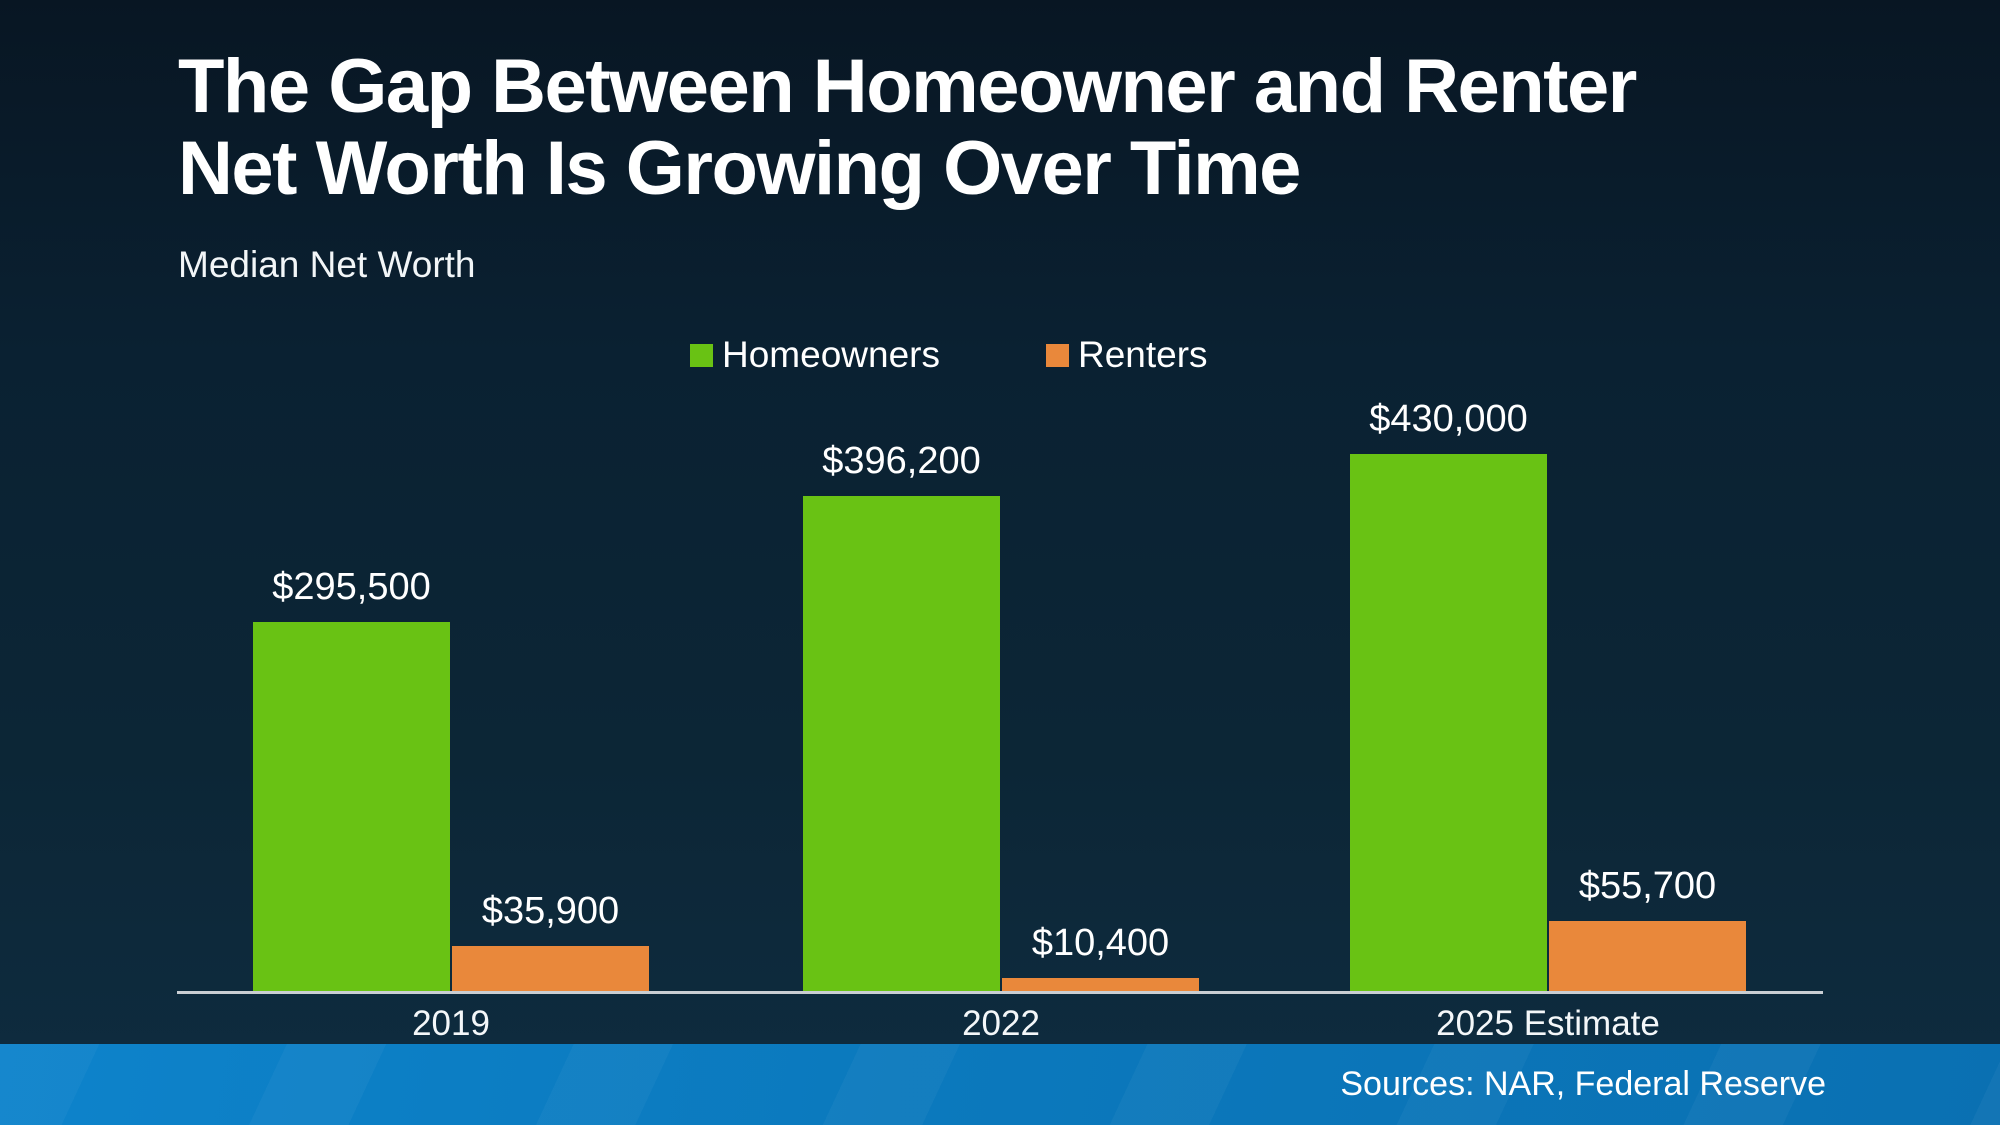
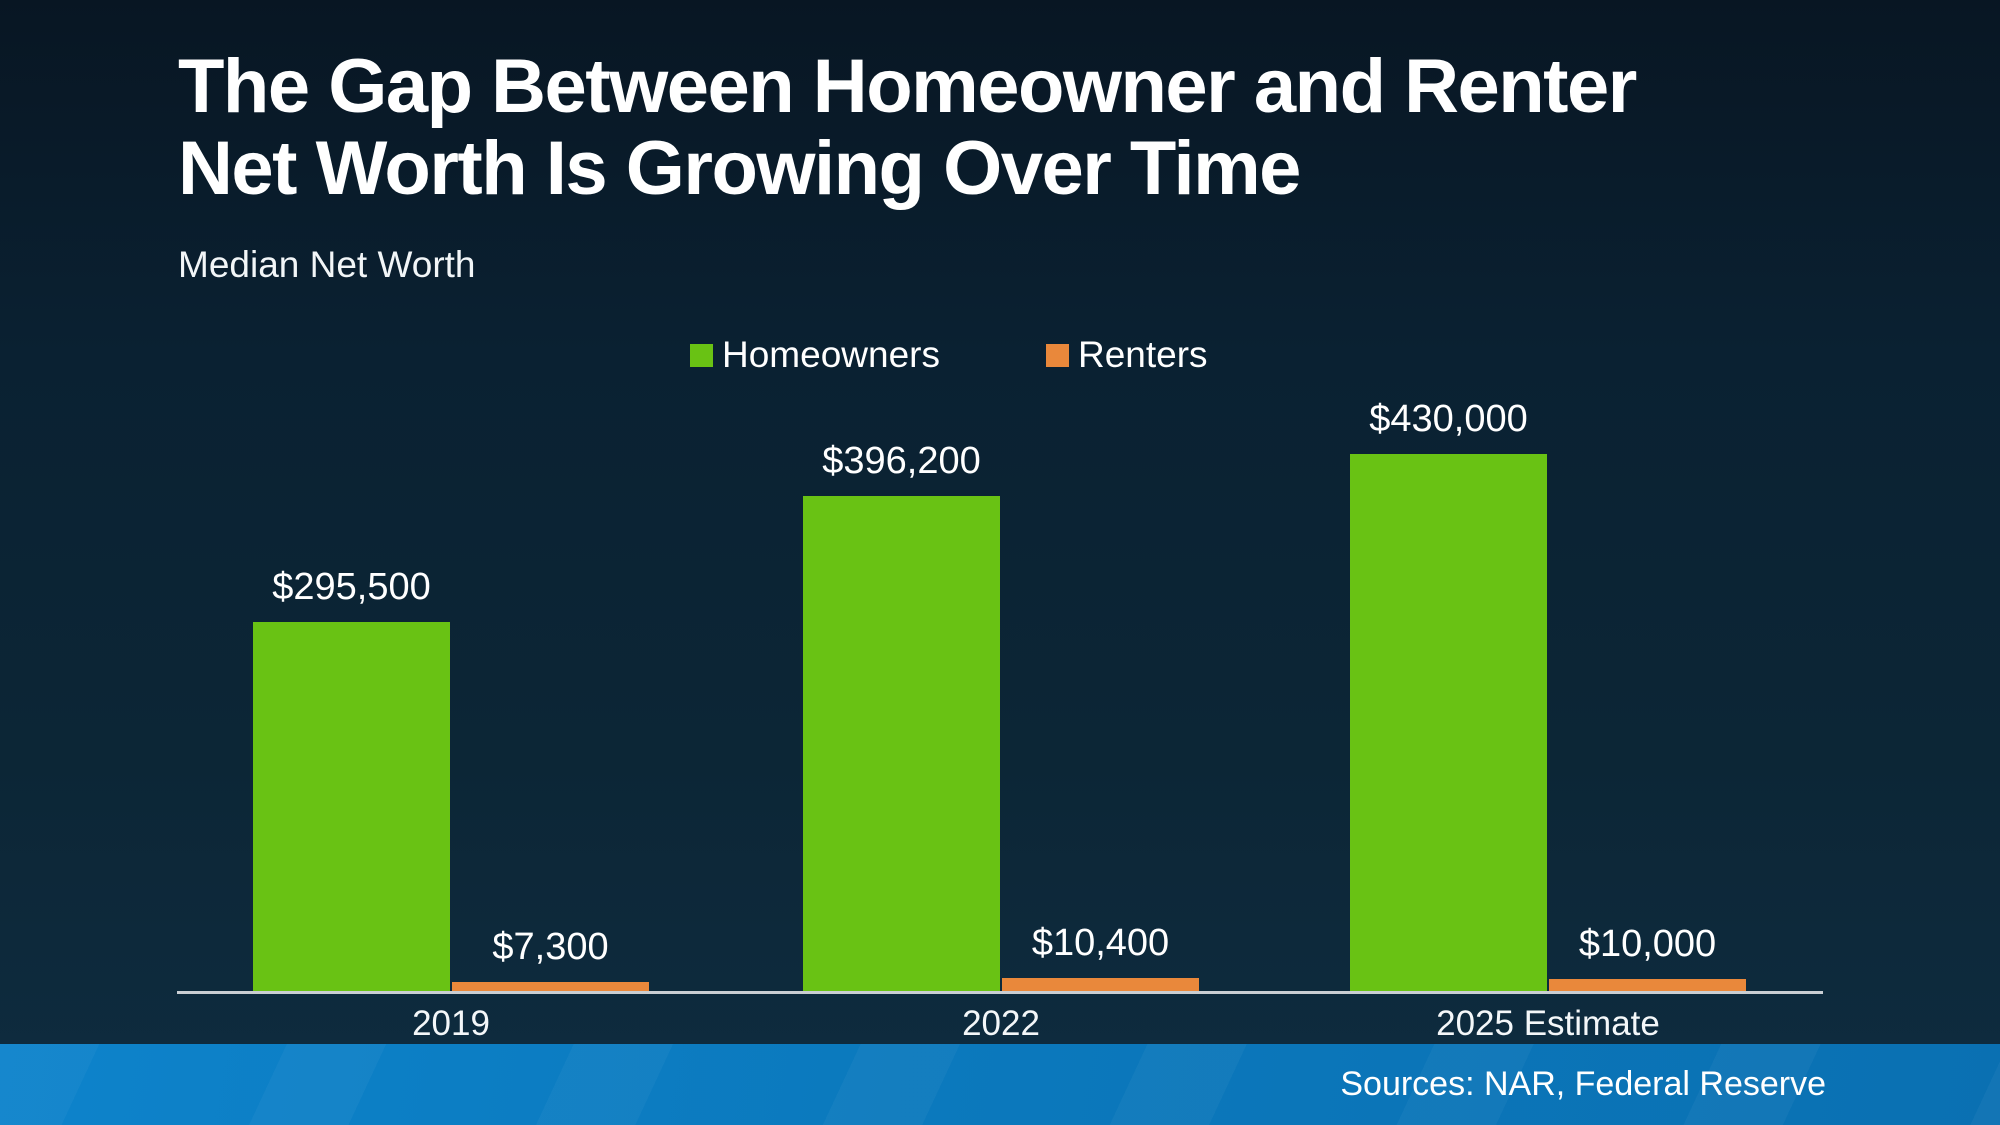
Renters/2019: $35,900 -> $7,300
Renters/2025 Estimate: $55,700 -> $10,000
